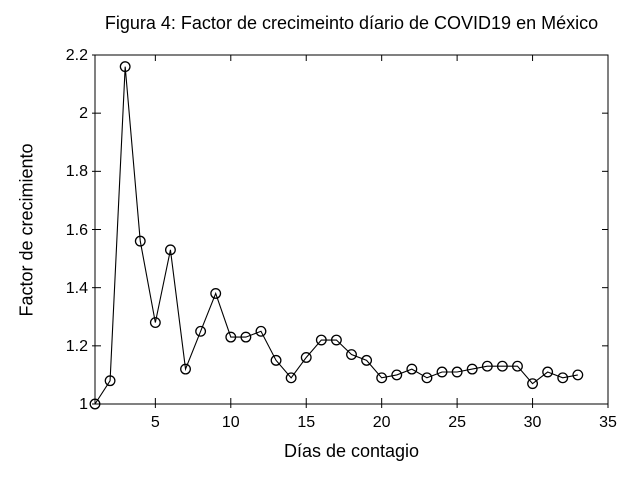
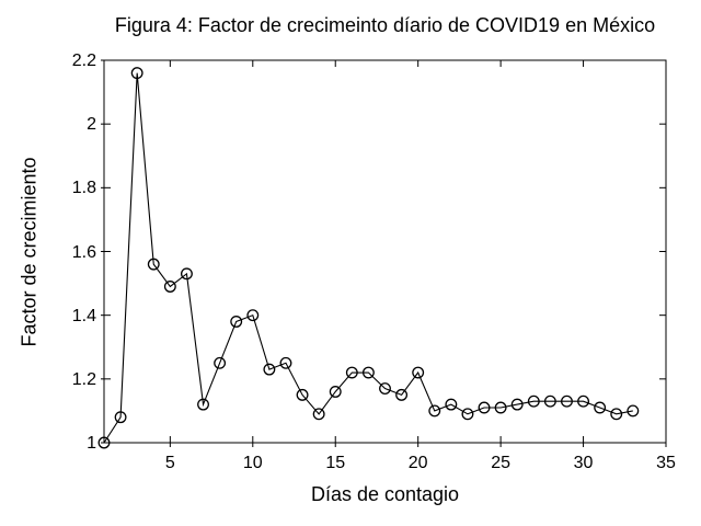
5: 1.28 -> 1.49
10: 1.23 -> 1.40
20: 1.09 -> 1.22
30: 1.07 -> 1.13
